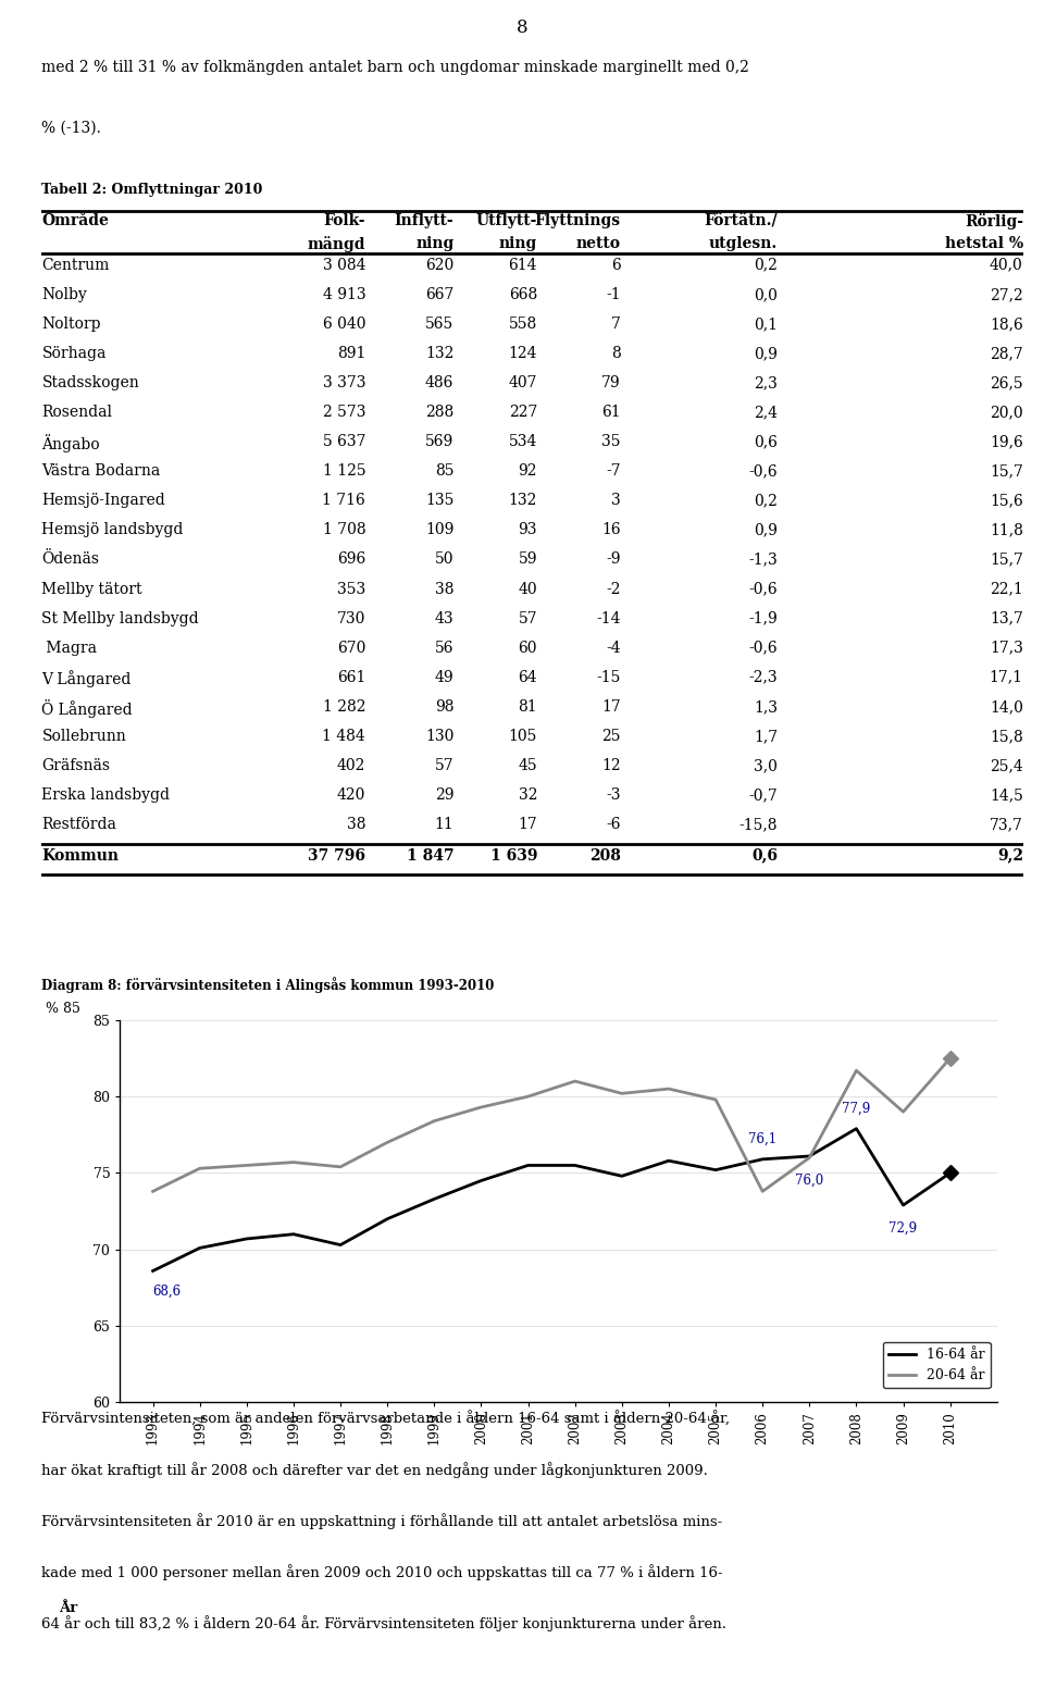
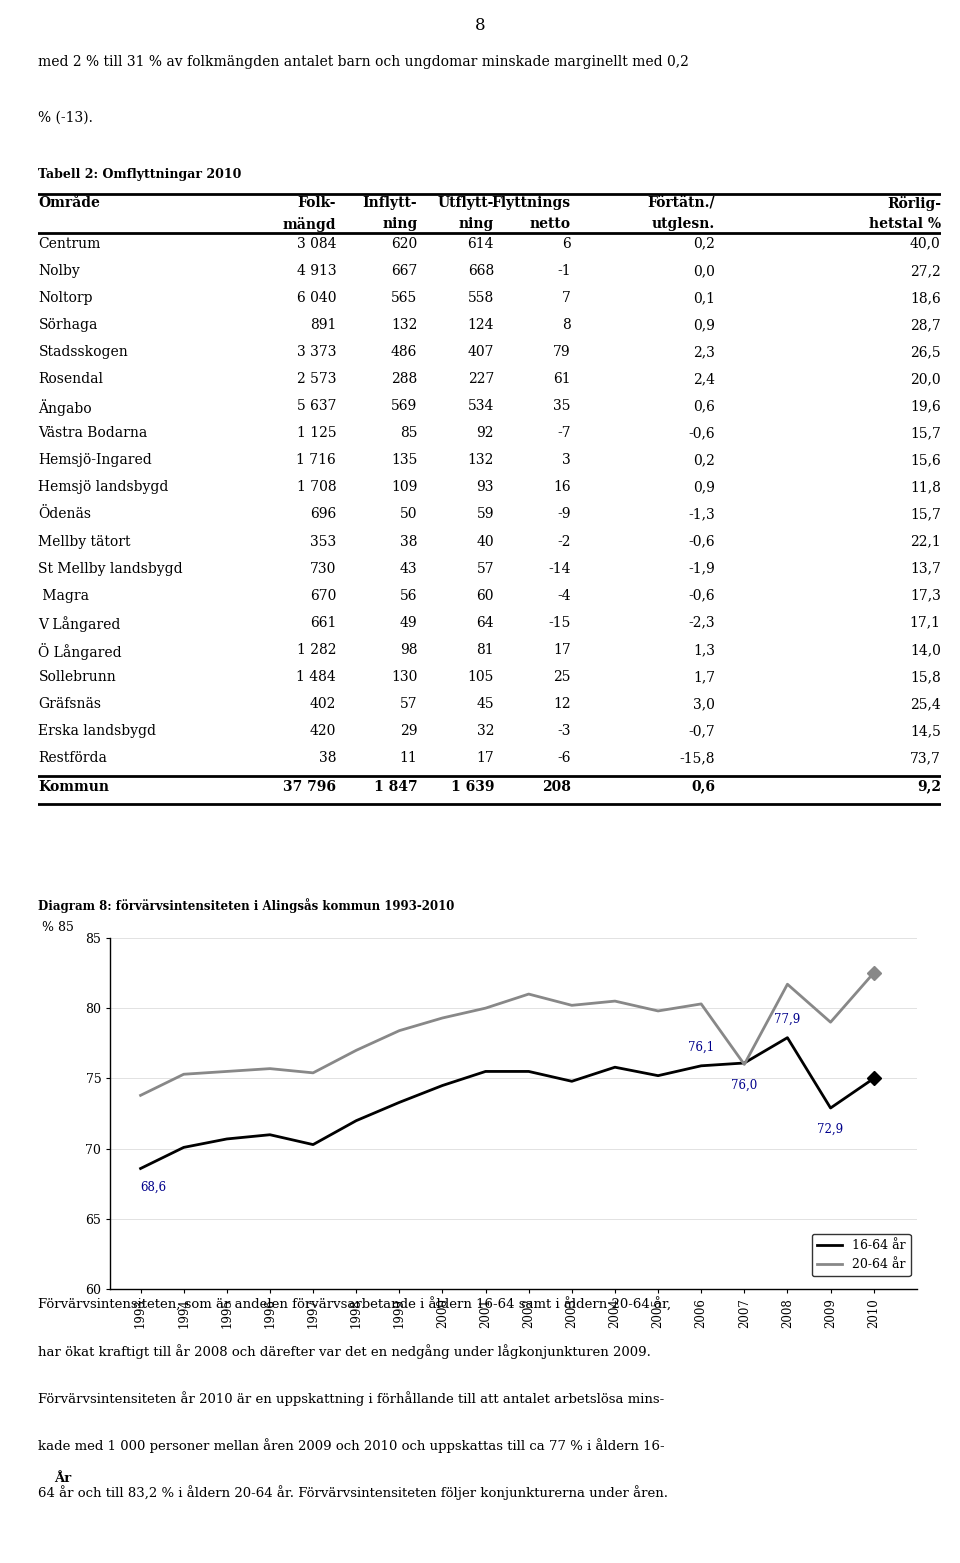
20-64 år/2006: 73.8 -> 80.3
